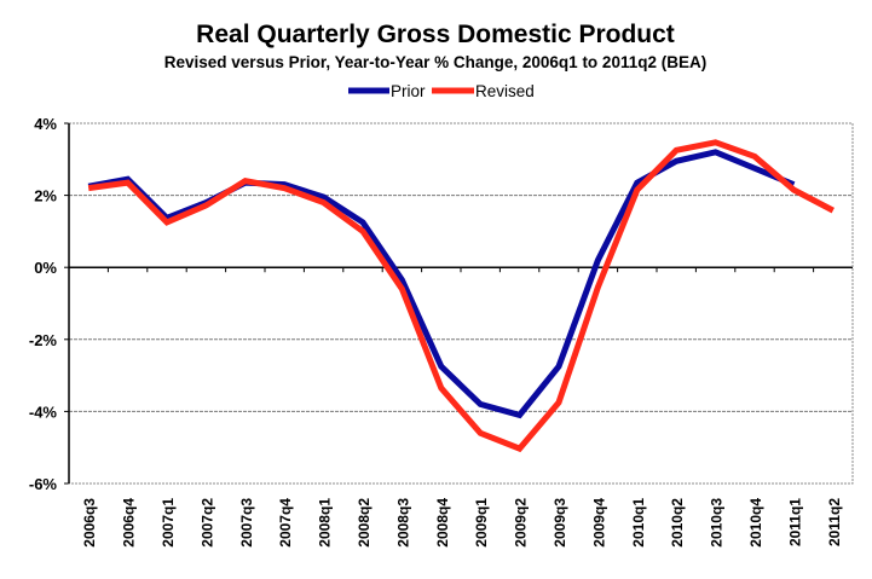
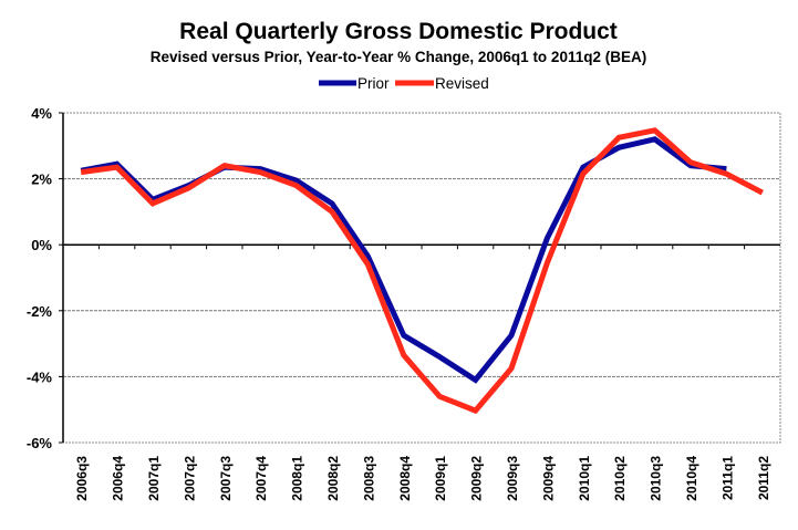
Prior/2009q1: -3.8% -> -3.4%
Prior/2010q4: 2.8% -> 2.4%
Revised/2010q4: 3.1% -> 2.5%
